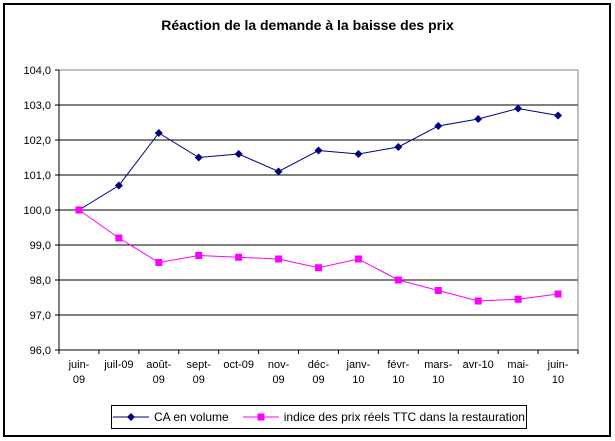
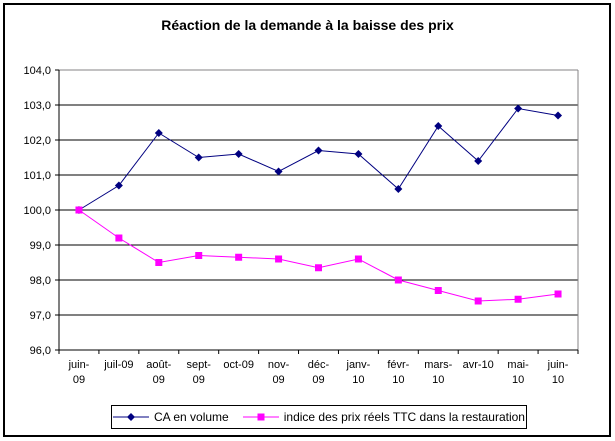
CA en volume/févr-10: 101,8 -> 100,6
CA en volume/avr-10: 102,6 -> 101,4
